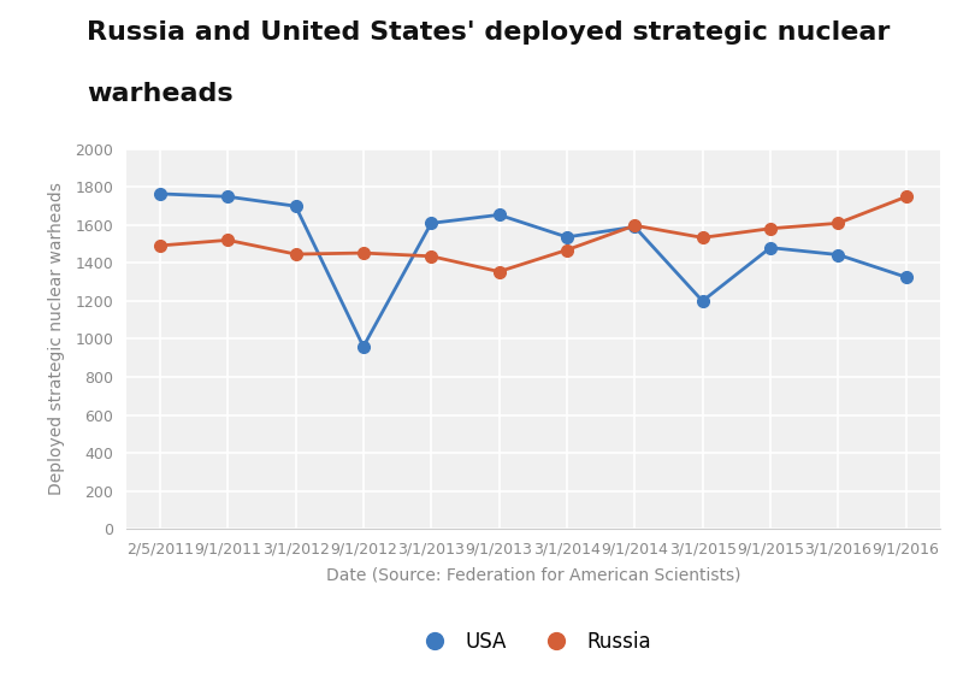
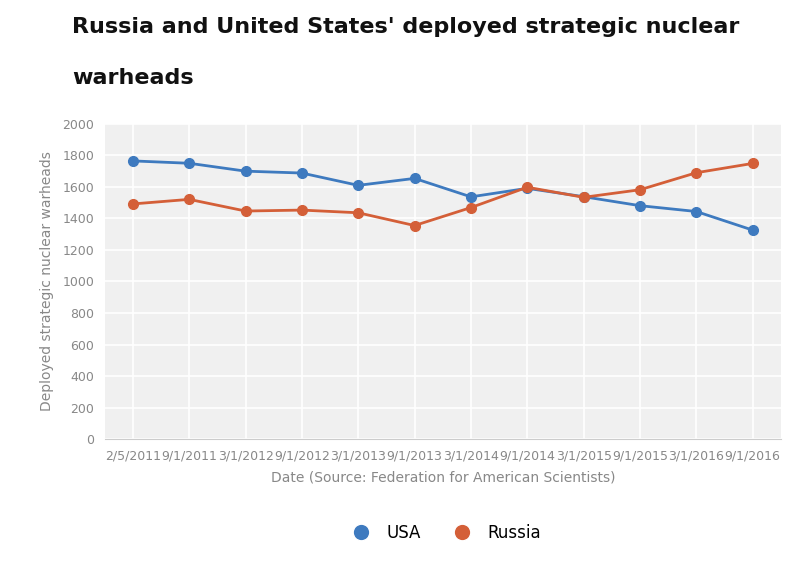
USA/9/1/2012: 960 -> 1690
USA/3/1/2015: 1200 -> 1540
Russia/3/1/2016: 1610 -> 1690
